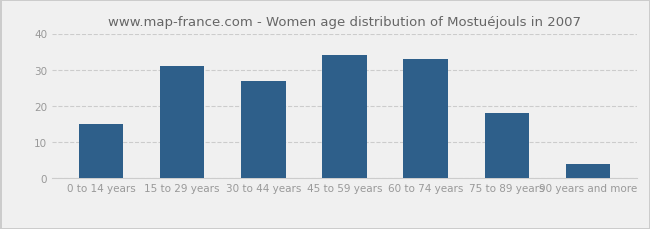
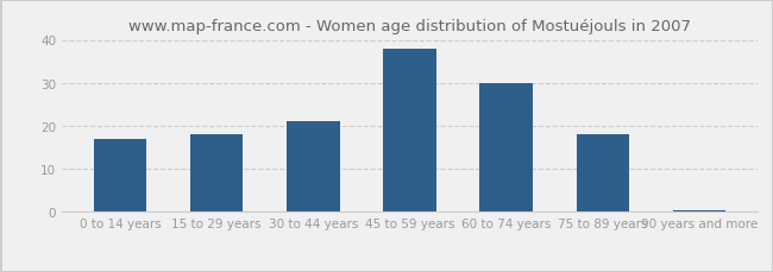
0 to 14 years: 15.0 -> 17.0
15 to 29 years: 31.0 -> 18.0
30 to 44 years: 27.0 -> 21.0
45 to 59 years: 34.0 -> 38.0
60 to 74 years: 33.0 -> 30.0
90 years and more: 4.0 -> 0.5
